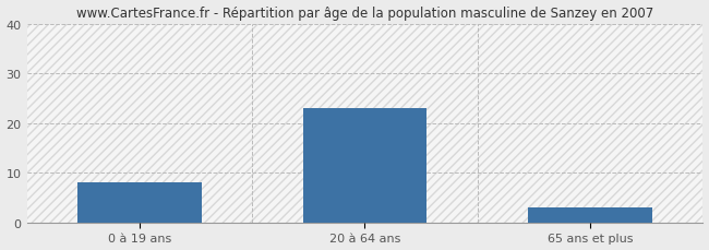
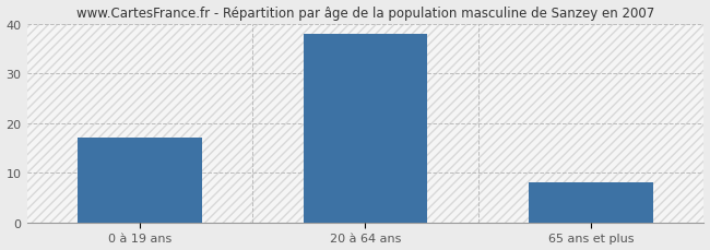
0 à 19 ans: 8 -> 17
20 à 64 ans: 23 -> 38
65 ans et plus: 3 -> 8
